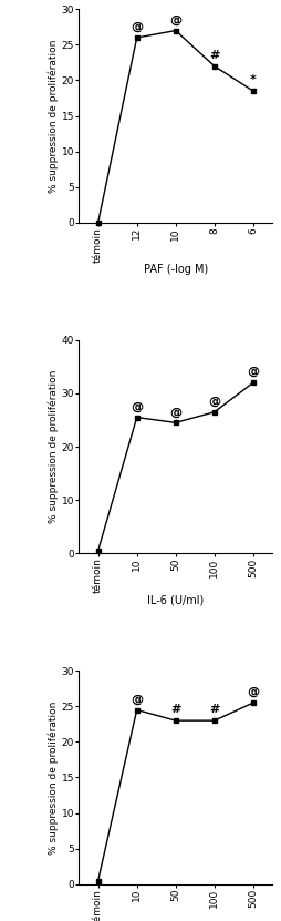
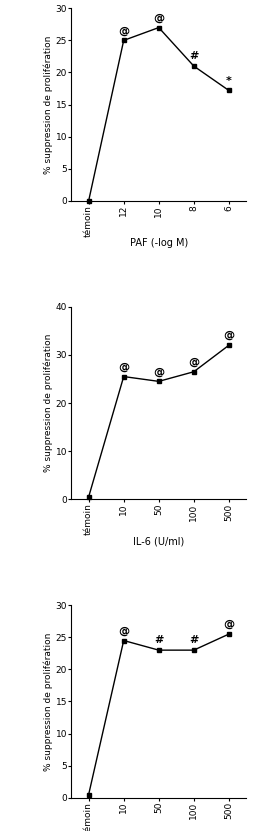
12: 26.0 -> 25.0
8: 22.0 -> 21.0
6: 18.5 -> 17.2
